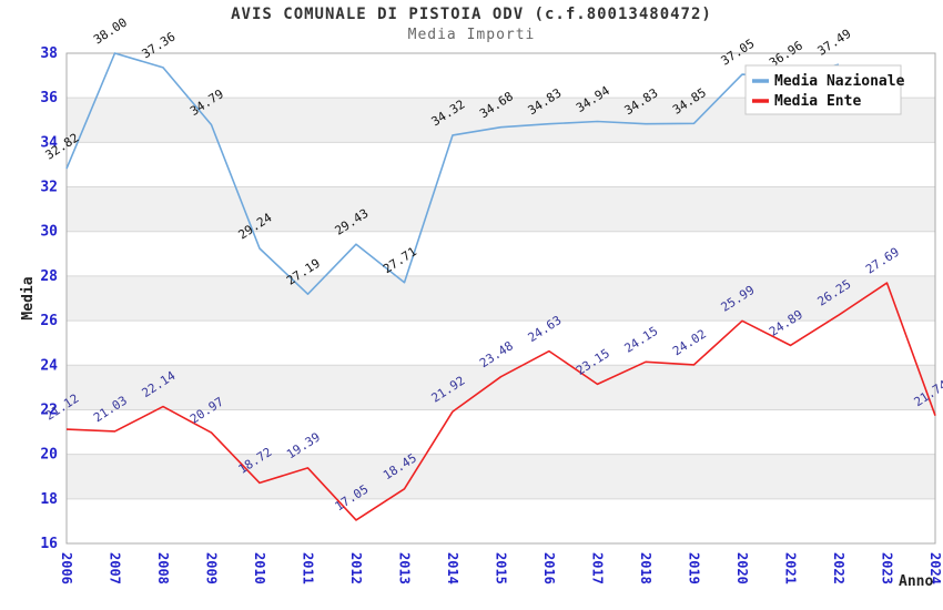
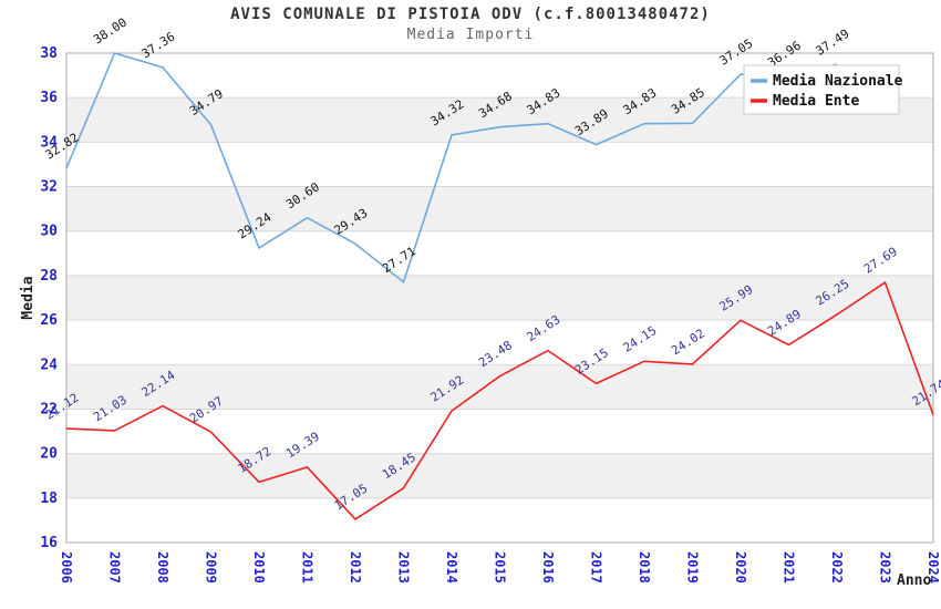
Media Nazionale/2011: 27.19 -> 30.60
Media Nazionale/2017: 34.94 -> 33.89
